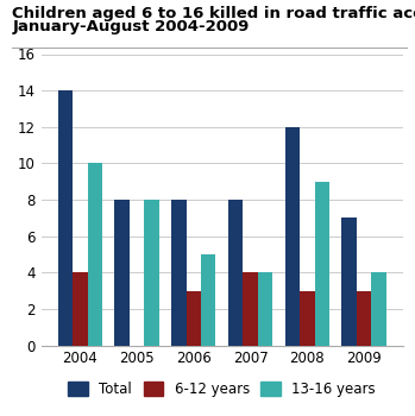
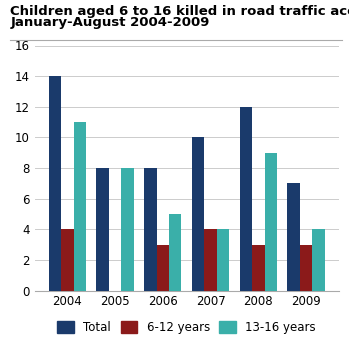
13-16 years/2004: 10 -> 11
Total/2007: 8 -> 10
